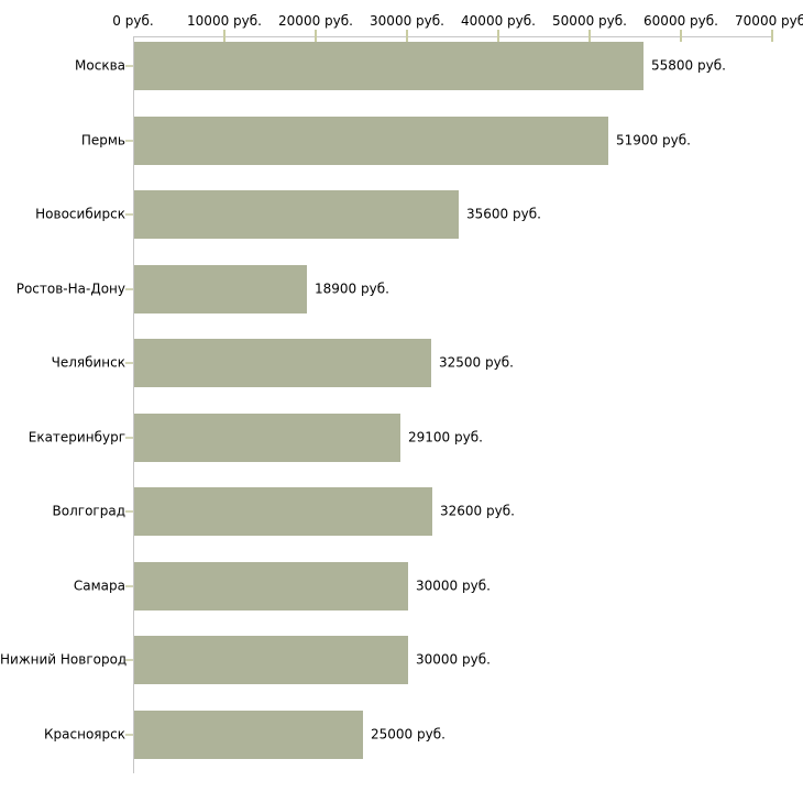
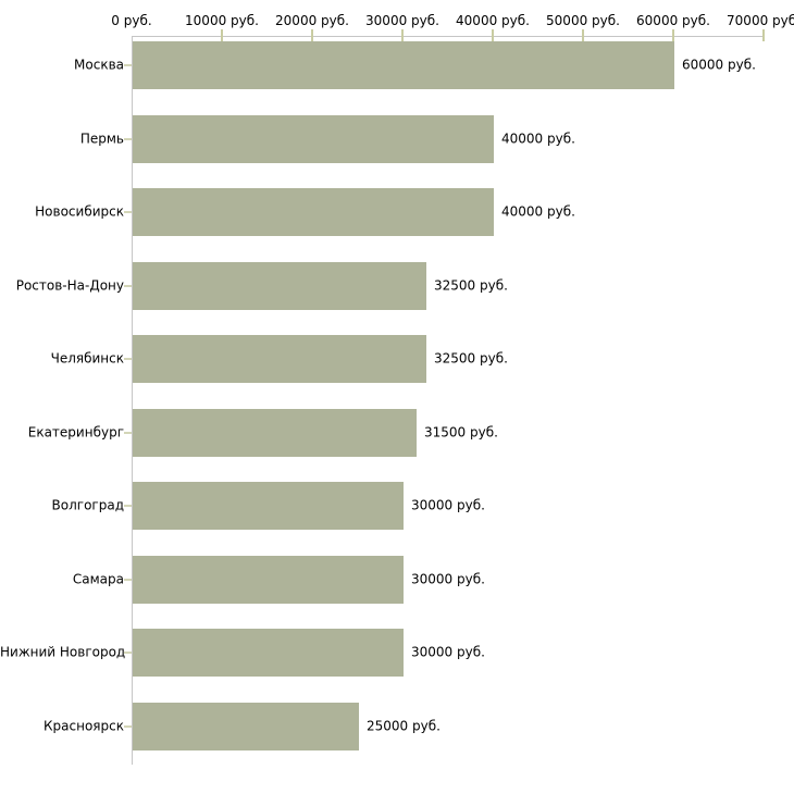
Москва: 55800 -> 60000
Пермь: 51900 -> 40000
Новосибирск: 35600 -> 40000
Ростов-На-Дону: 18900 -> 32500
Екатеринбург: 29100 -> 31500
Волгоград: 32600 -> 30000
